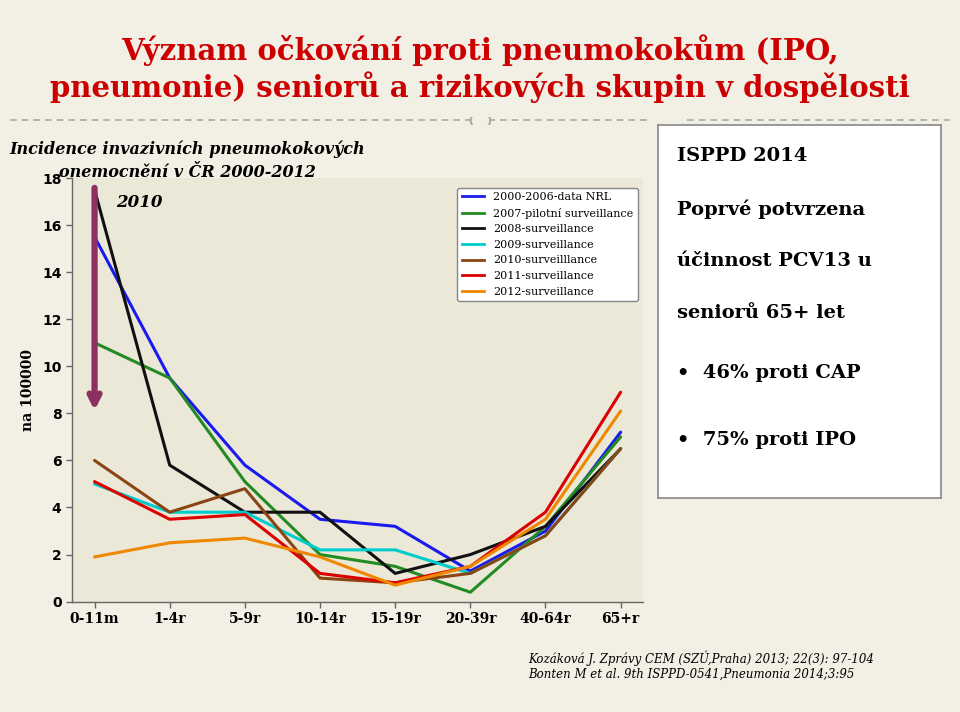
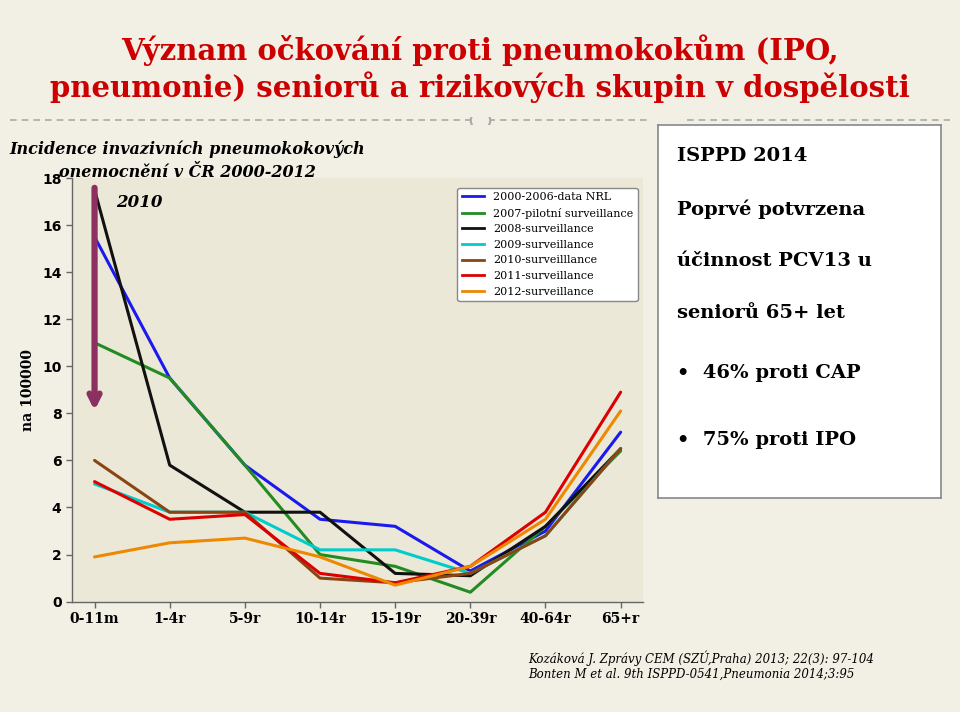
2007-pilotní surveillance/5-9r: 5.1 -> 5.8
2010-surveilllance/5-9r: 4.8 -> 3.8
2008-surveillance/20-39r: 2.0 -> 1.1
2007-pilotní surveillance/65+r: 7.0 -> 6.4
